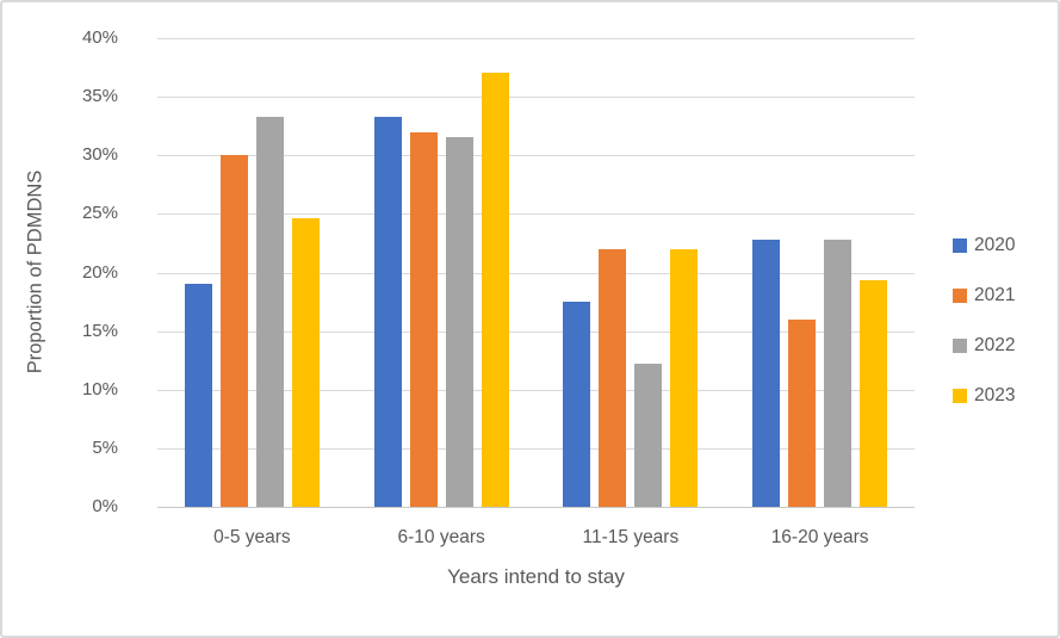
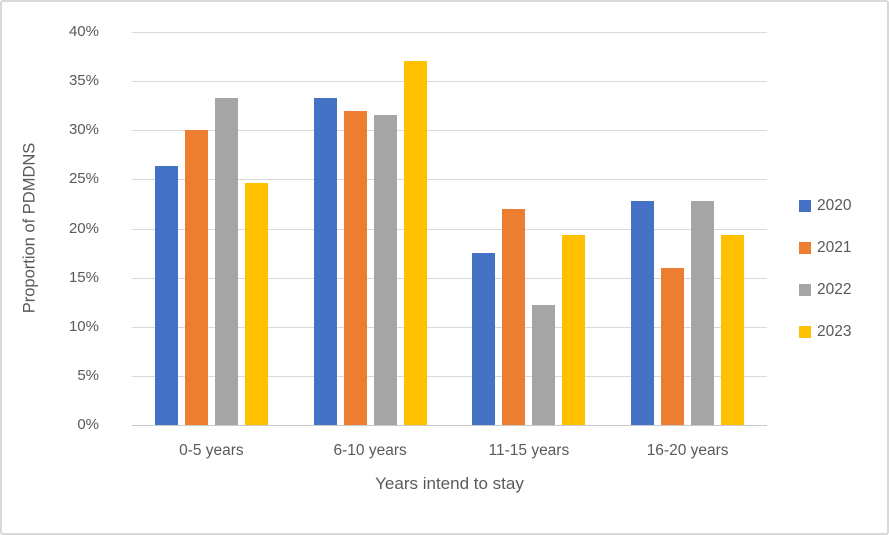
2020/0-5 years: 19% -> 26%
2023/11-15 years: 22% -> 19%
